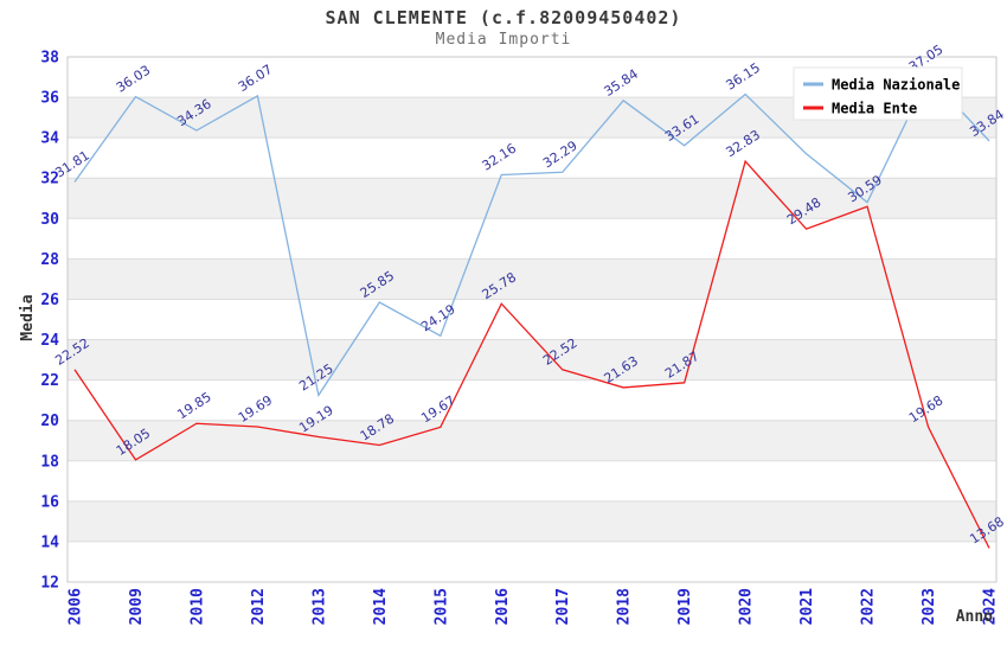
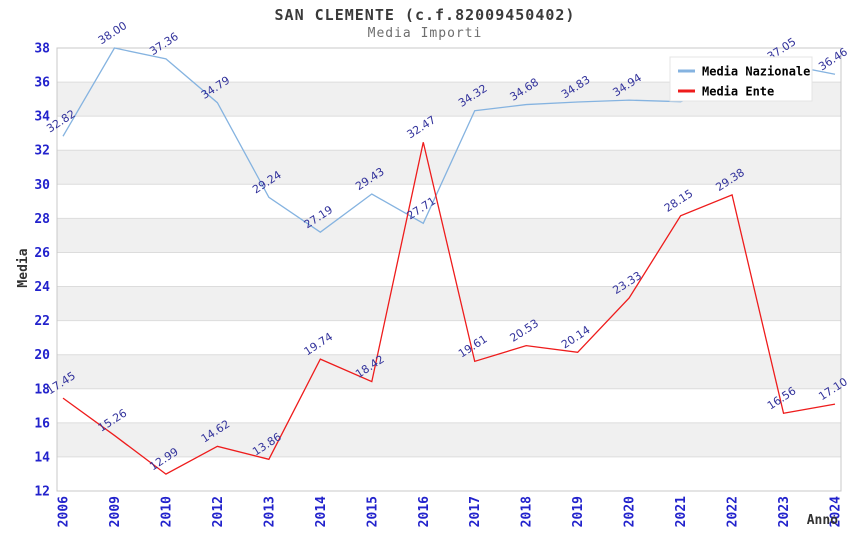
Media Nazionale/2006: 31.81 -> 32.82
Media Ente/2006: 22.52 -> 17.45
Media Nazionale/2009: 36.03 -> 38.00
Media Ente/2009: 18.05 -> 15.26
Media Nazionale/2010: 34.36 -> 37.36
Media Ente/2010: 19.85 -> 12.99
Media Nazionale/2012: 36.07 -> 34.79
Media Ente/2012: 19.69 -> 14.62
Media Nazionale/2013: 21.25 -> 29.24
Media Ente/2013: 19.19 -> 13.86
Media Nazionale/2014: 25.85 -> 27.19
Media Ente/2014: 18.78 -> 19.74
Media Nazionale/2015: 24.19 -> 29.43
Media Ente/2015: 19.67 -> 18.42
Media Nazionale/2016: 32.16 -> 27.71
Media Ente/2016: 25.78 -> 32.47
Media Nazionale/2017: 32.29 -> 34.32
Media Ente/2017: 22.52 -> 19.61
Media Nazionale/2018: 35.84 -> 34.68
Media Ente/2018: 21.63 -> 20.53
Media Nazionale/2019: 33.61 -> 34.83
Media Ente/2019: 21.87 -> 20.14
Media Nazionale/2020: 36.15 -> 34.94
Media Ente/2020: 32.83 -> 23.33
Media Nazionale/2021: 33.2 -> 34.9
Media Ente/2021: 29.48 -> 28.15
Media Nazionale/2022: 30.8 -> 35.9
Media Ente/2022: 30.59 -> 29.38
Media Ente/2023: 19.68 -> 16.56
Media Nazionale/2024: 33.84 -> 36.46
Media Ente/2024: 13.68 -> 17.10
